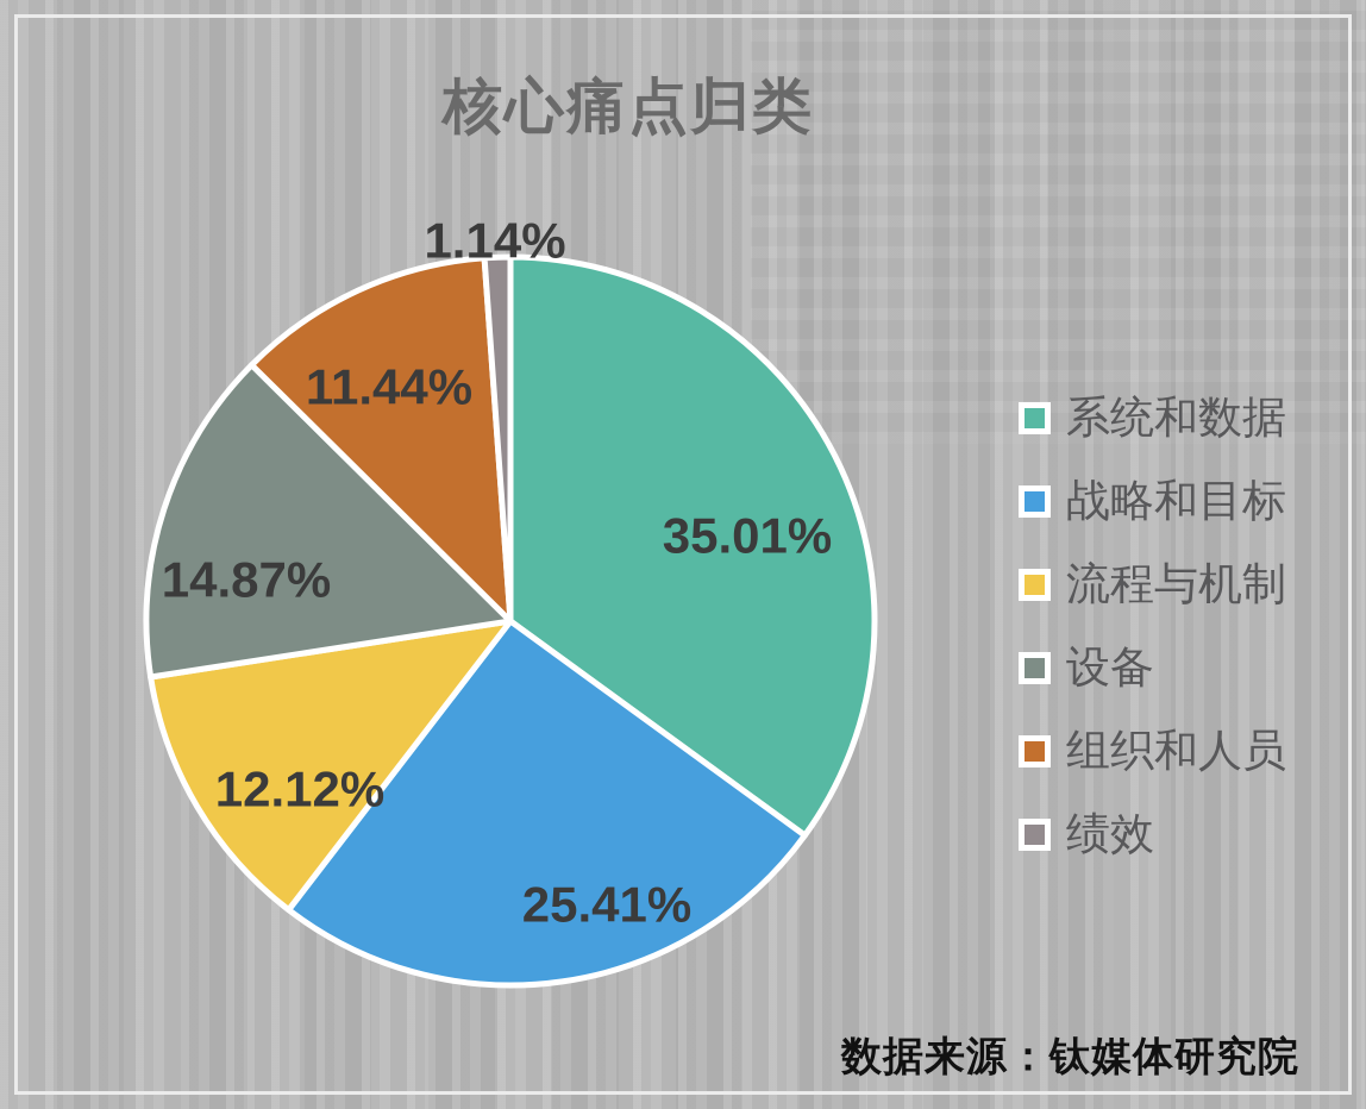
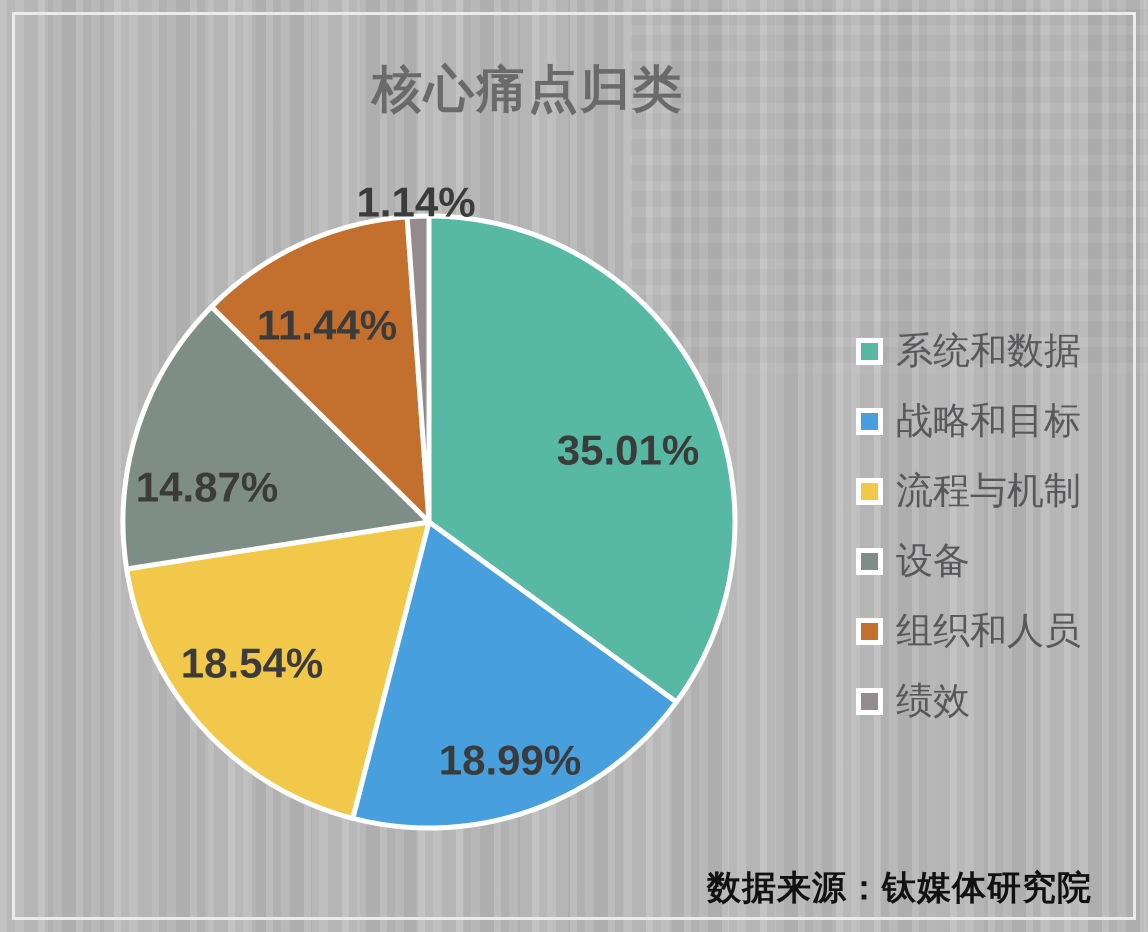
战略和目标: 25.41% -> 18.99%
流程与机制: 12.12% -> 18.54%
